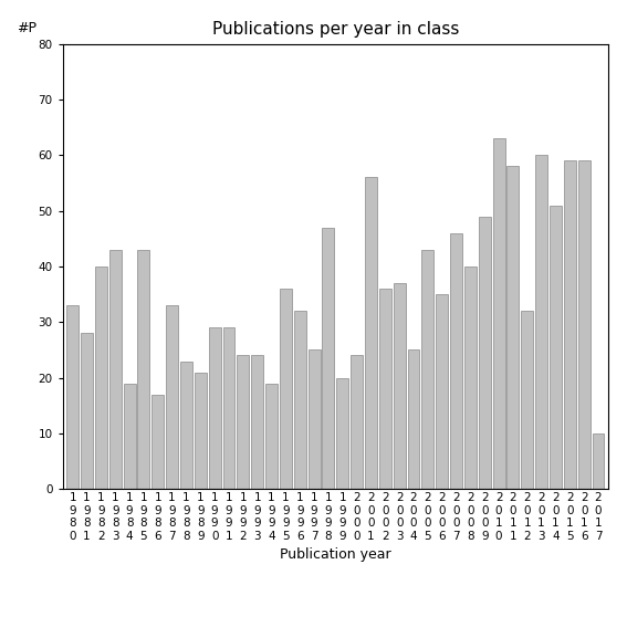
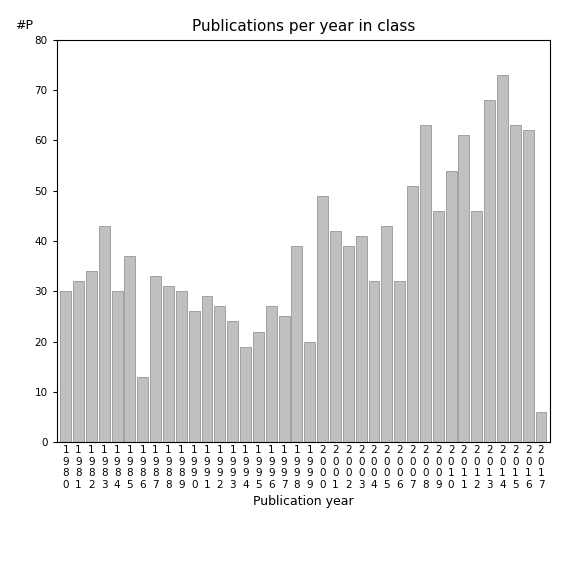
1 9 8 0: 33 -> 30
1 9 8 1: 28 -> 32
1 9 8 2: 40 -> 34
1 9 8 4: 19 -> 30
1 9 8 5: 43 -> 37
1 9 8 6: 17 -> 13
1 9 8 8: 23 -> 31
1 9 8 9: 21 -> 30
1 9 9 0: 29 -> 26
1 9 9 2: 24 -> 27
1 9 9 5: 36 -> 22
1 9 9 6: 32 -> 27
1 9 9 8: 47 -> 39
2 0 0 0: 24 -> 49
2 0 0 1: 56 -> 42
2 0 0 2: 36 -> 39
2 0 0 3: 37 -> 41
2 0 0 4: 25 -> 32
2 0 0 6: 35 -> 32
2 0 0 7: 46 -> 51
2 0 0 8: 40 -> 63
2 0 0 9: 49 -> 46
2 0 1 0: 63 -> 54
2 0 1 1: 58 -> 61
2 0 1 2: 32 -> 46
2 0 1 3: 60 -> 68
2 0 1 4: 51 -> 73
2 0 1 5: 59 -> 63
2 0 1 6: 59 -> 62
2 0 1 7: 10 -> 6
